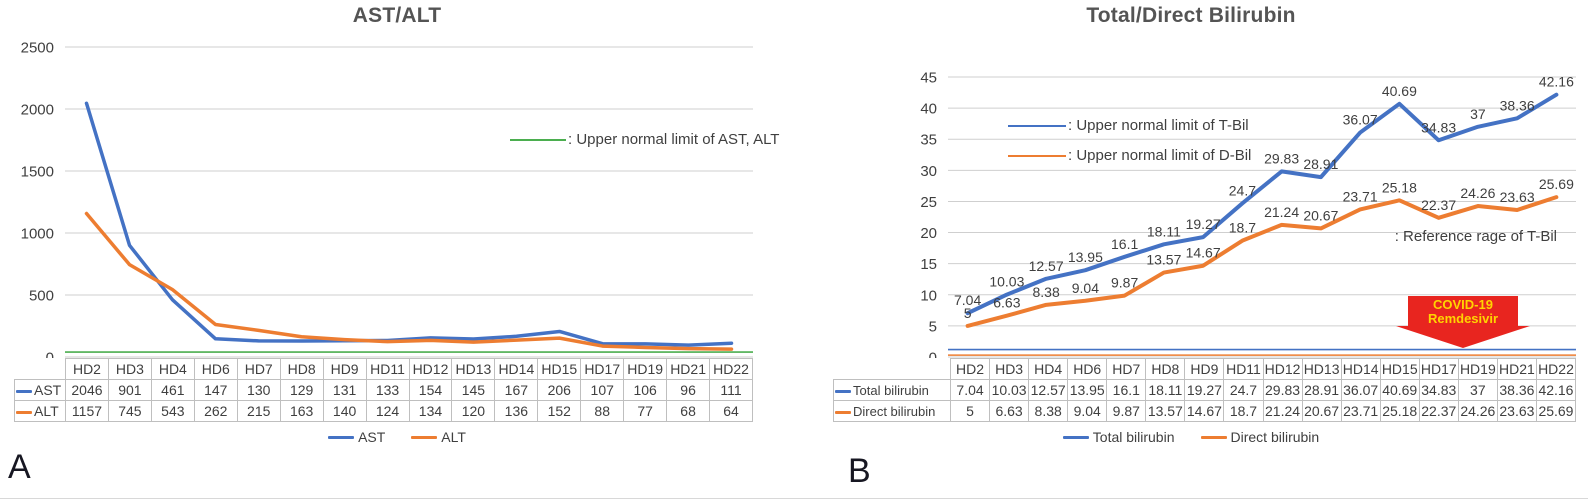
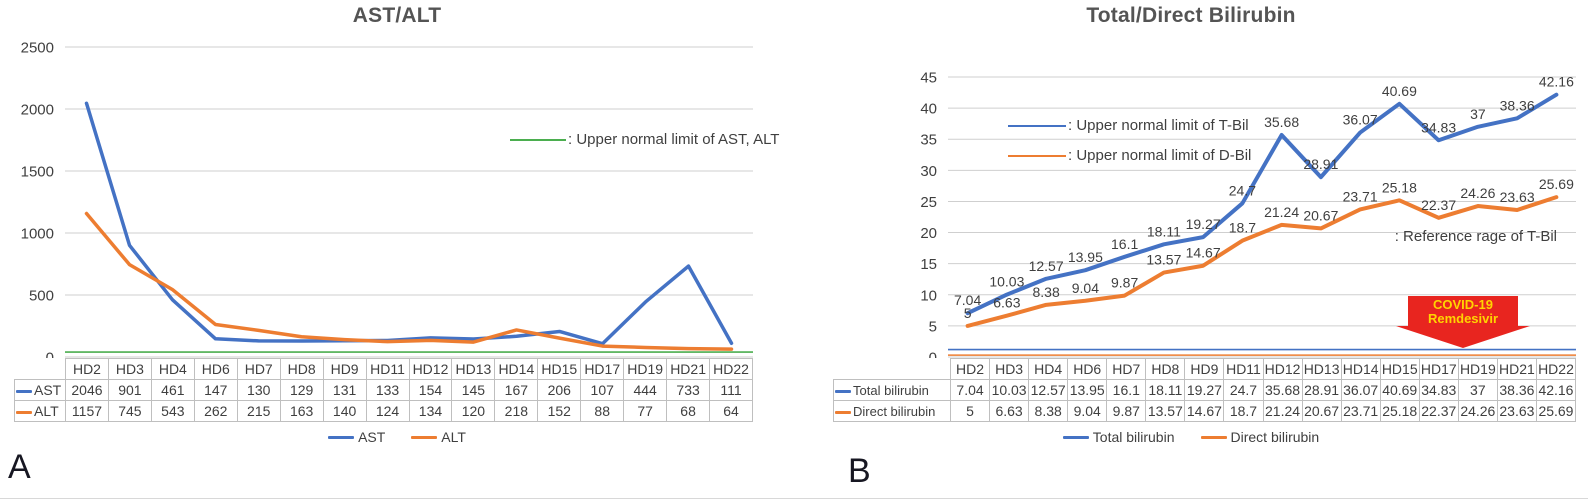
AST/ALT/ALT/HD14: 136 -> 218
AST/ALT/AST/HD19: 106 -> 444
AST/ALT/AST/HD21: 96 -> 733
Total/Direct Bilirubin/Total bilirubin/HD12: 29.83 -> 35.68
